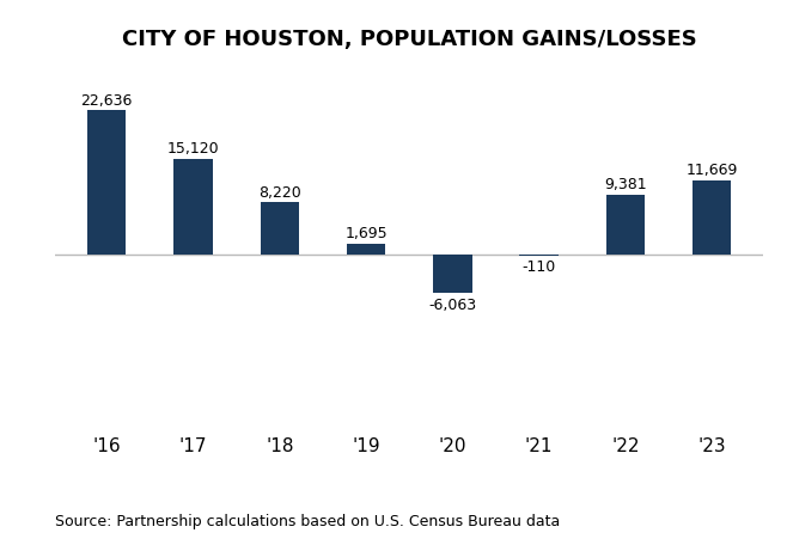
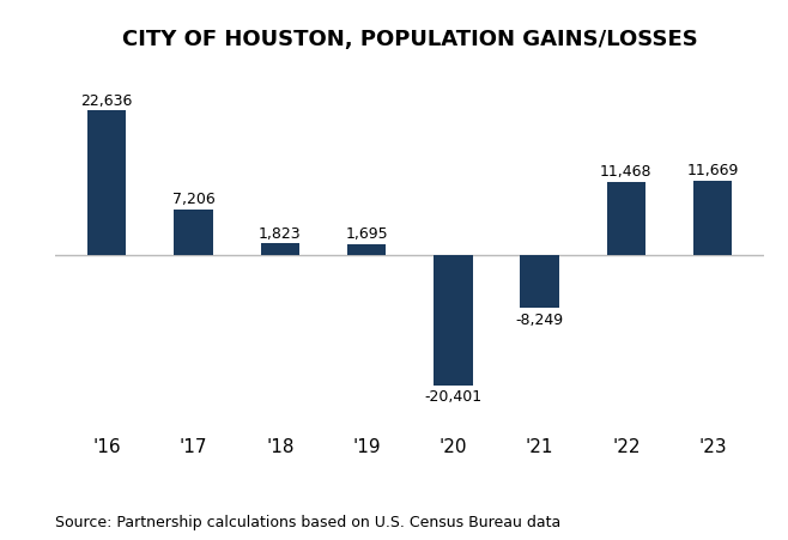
'17: 15,120 -> 7,206
'18: 8,220 -> 1,823
'20: -6,063 -> -20,401
'21: -110 -> -8,249
'22: 9,381 -> 11,468
